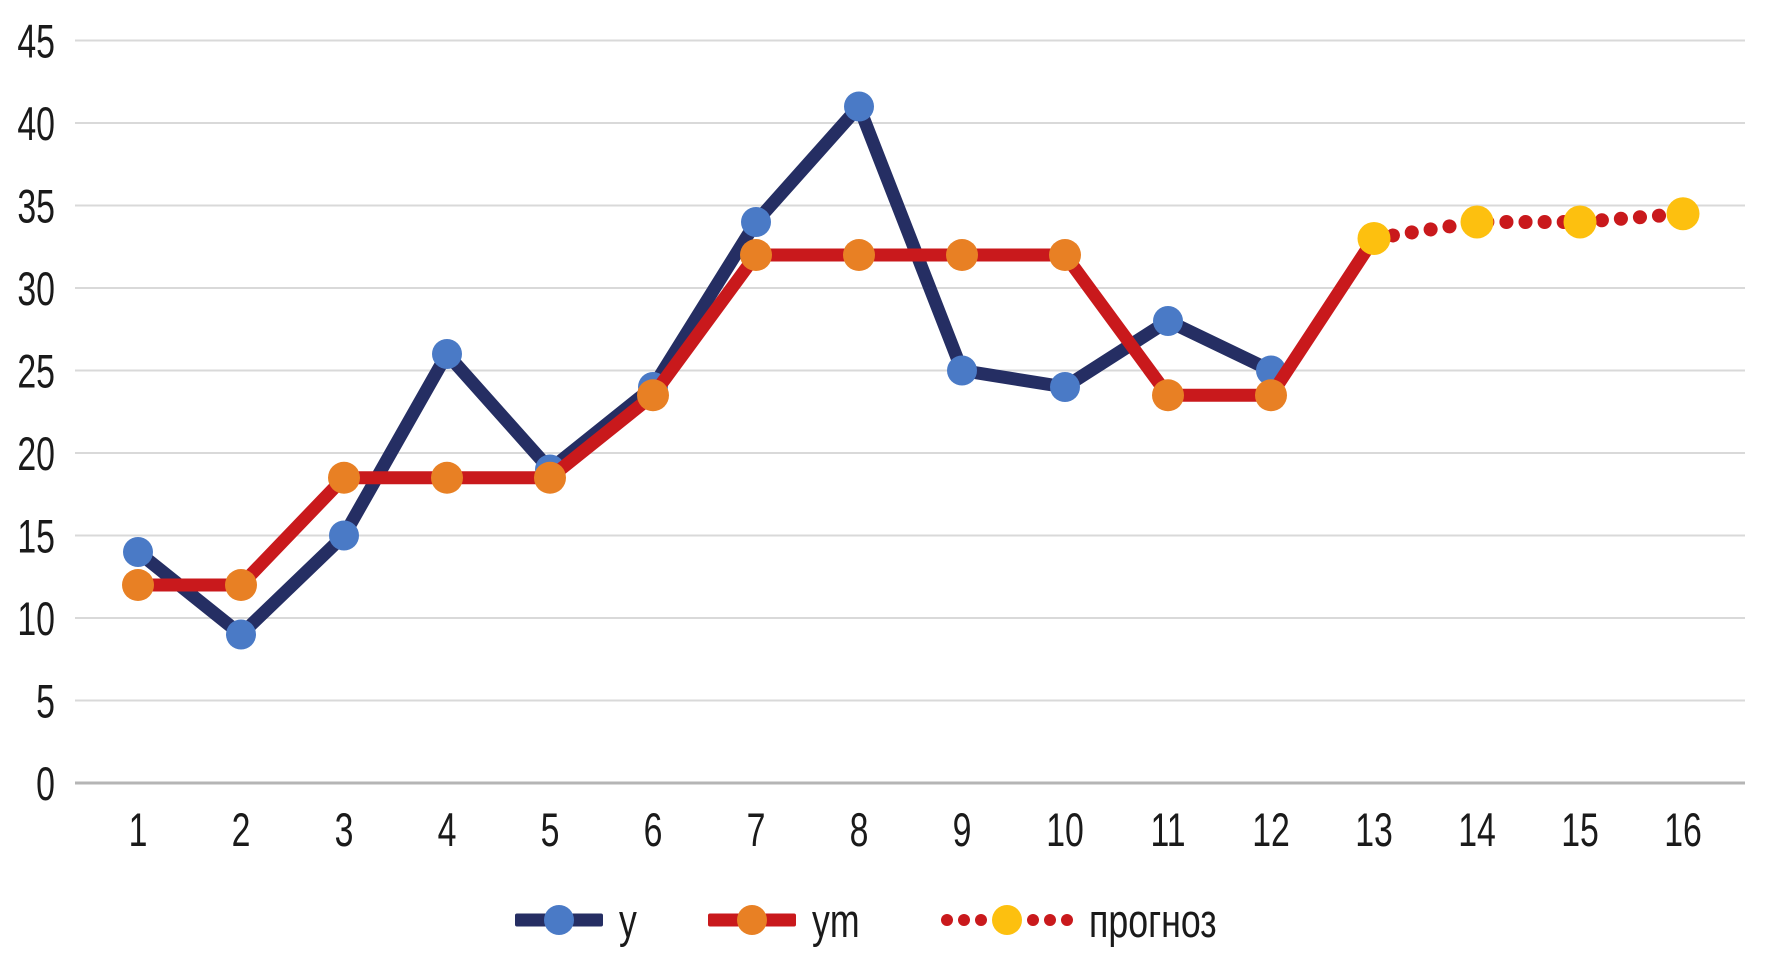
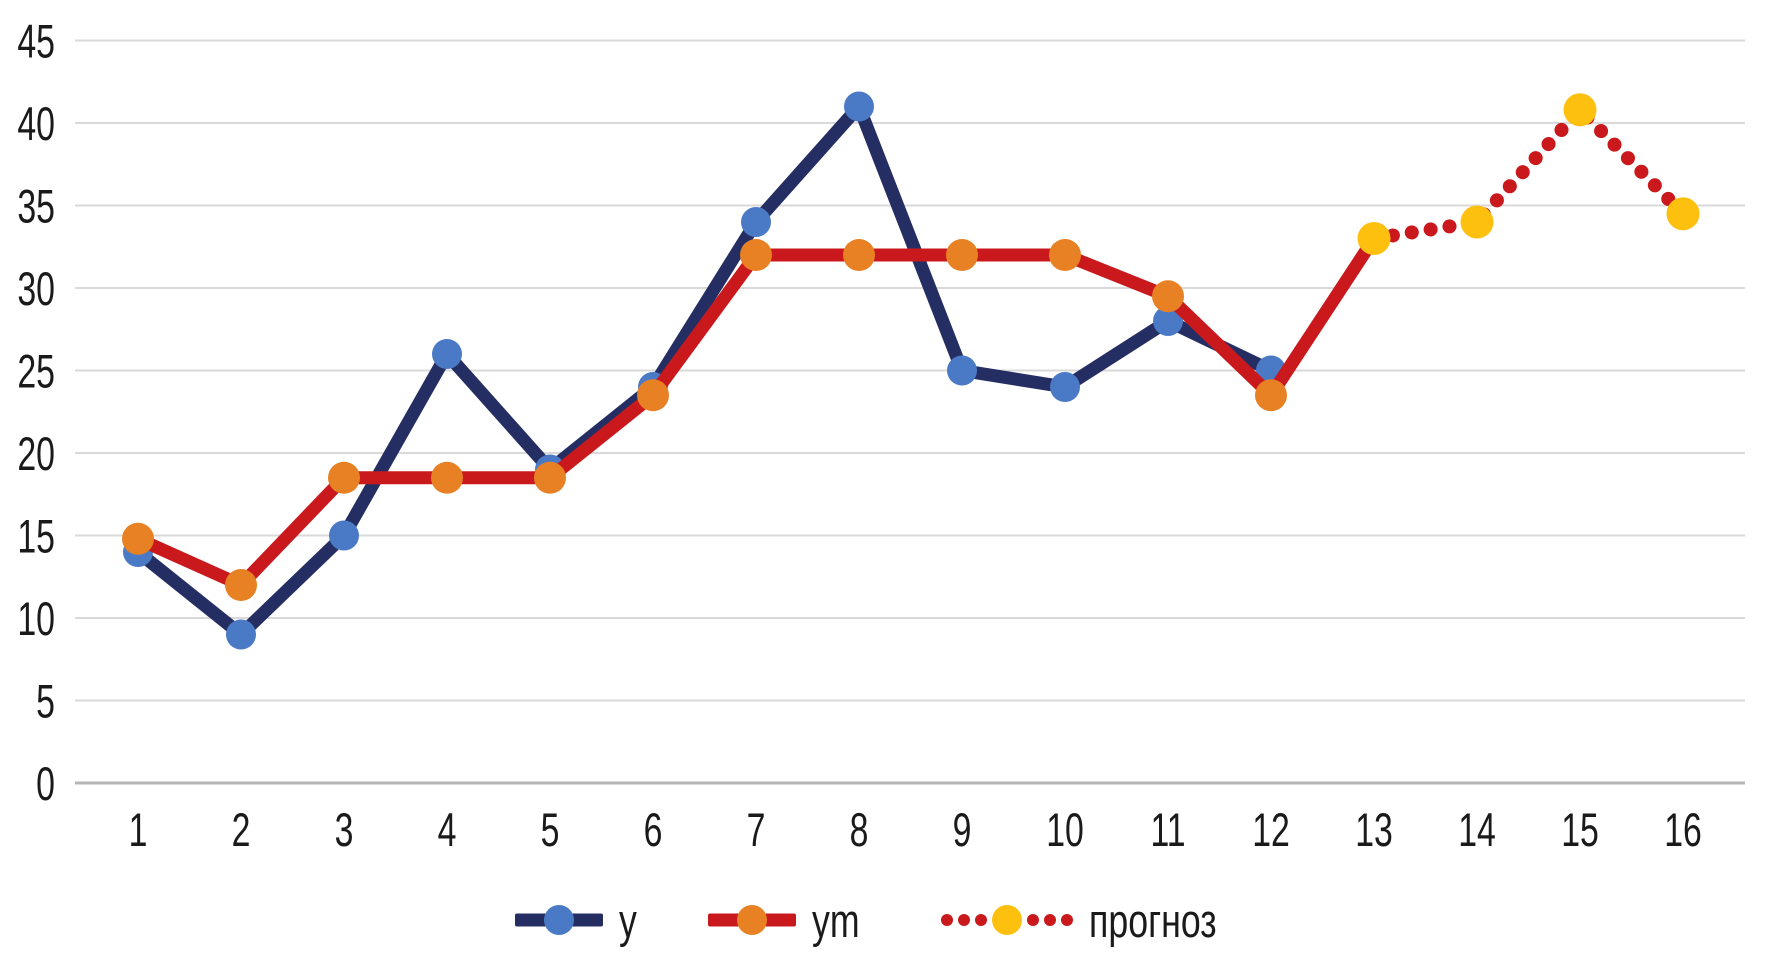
ym/1: 12.0 -> 14.8
ym/11: 23.5 -> 29.5
прогноз/15: 34.0 -> 40.8
